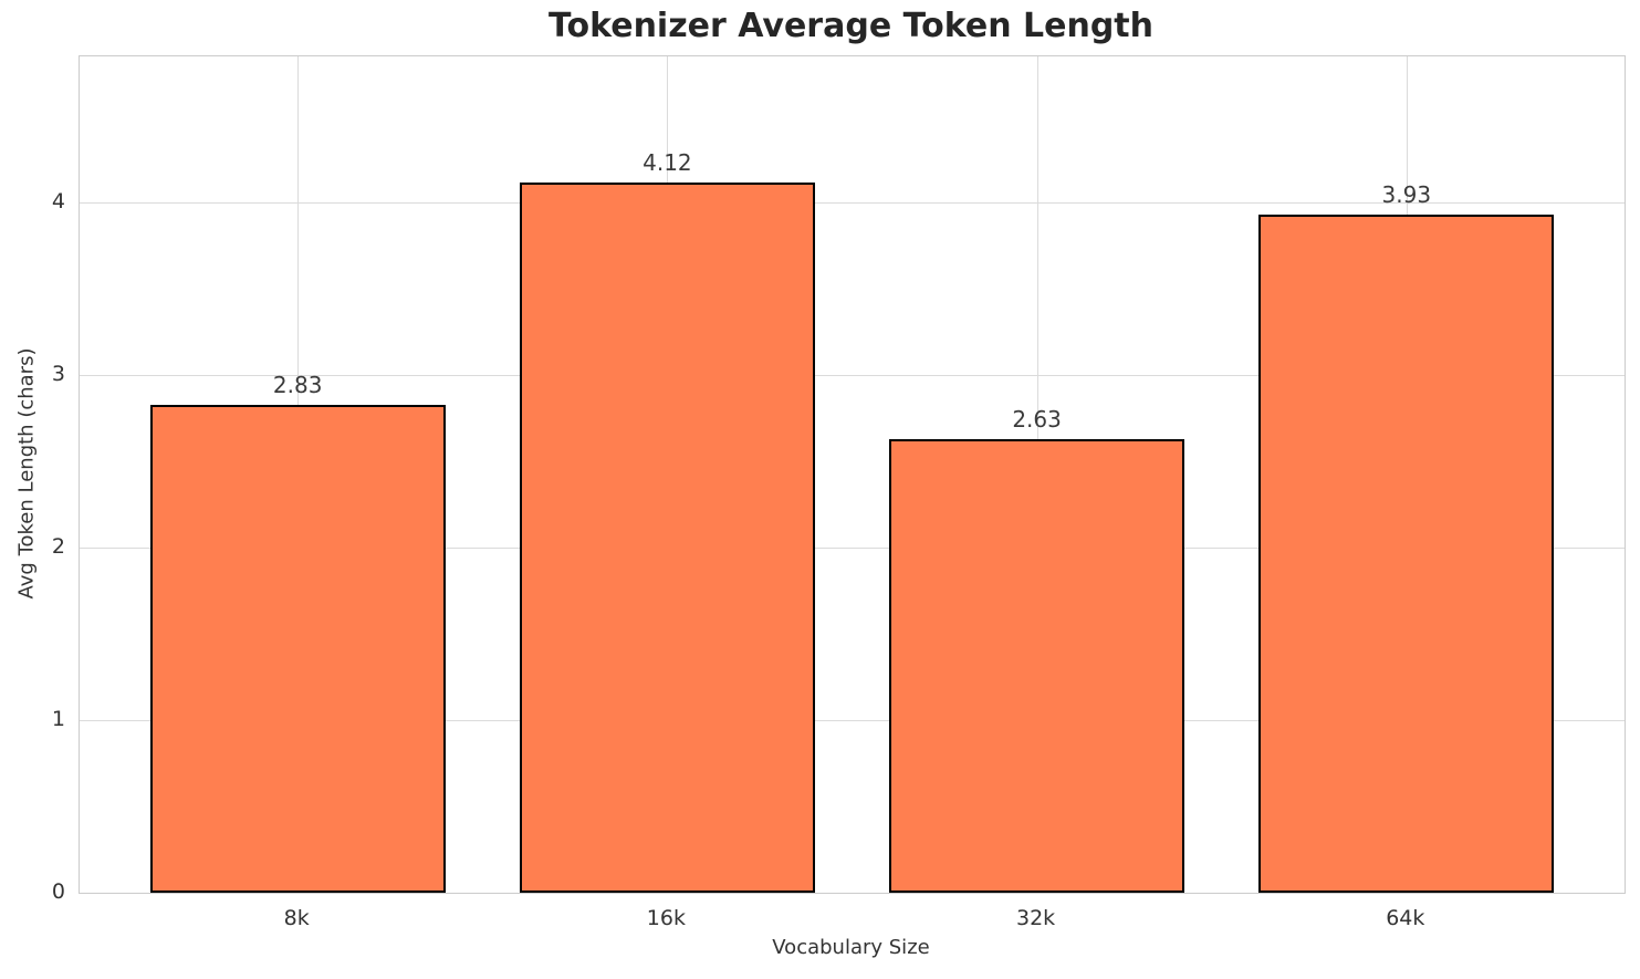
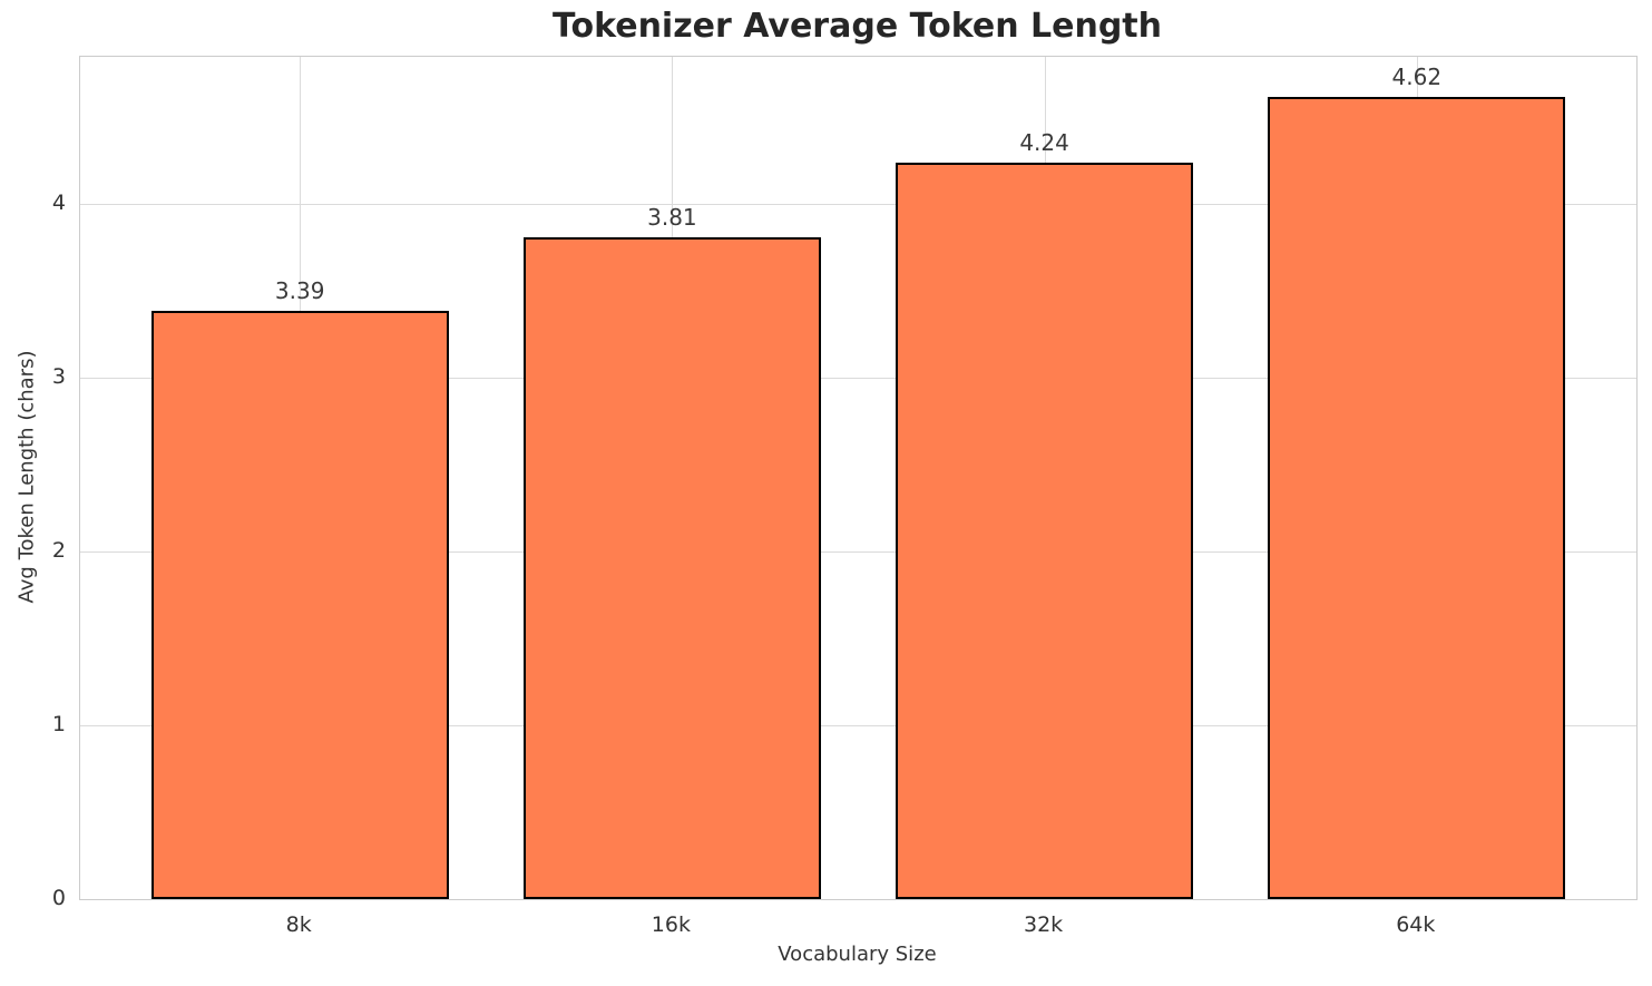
8k: 2.83 -> 3.39
16k: 4.12 -> 3.81
32k: 2.63 -> 4.24
64k: 3.93 -> 4.62
